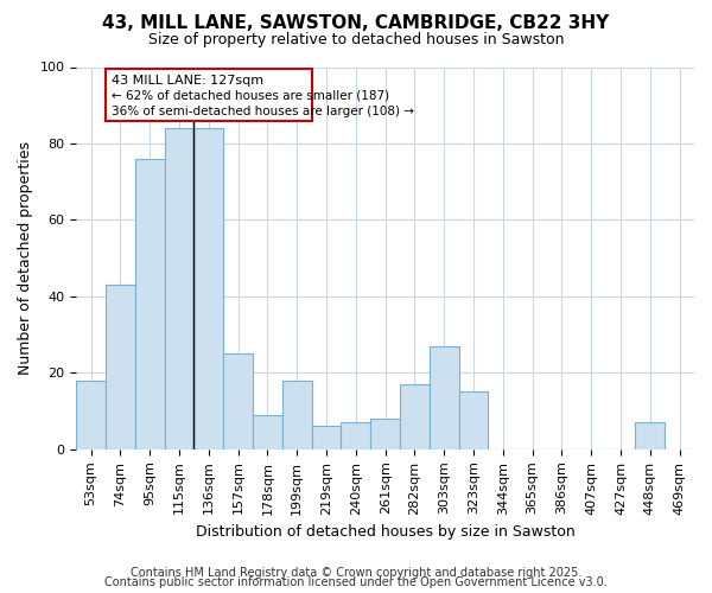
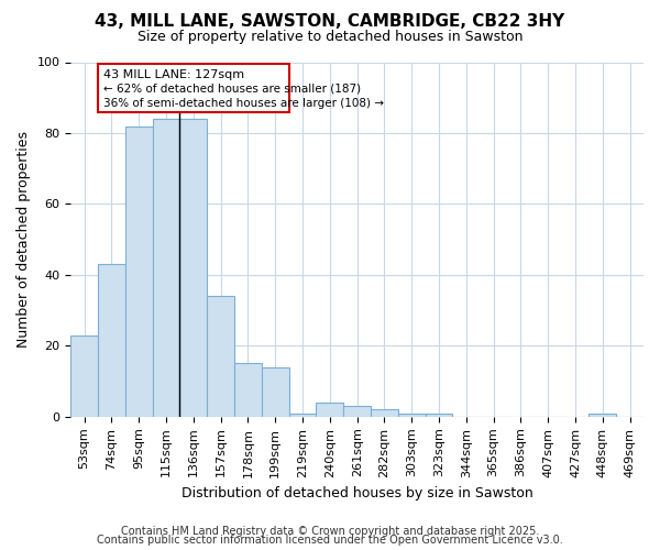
53sqm: 18 -> 23
95sqm: 76 -> 82
157sqm: 25 -> 34
178sqm: 9 -> 15
199sqm: 18 -> 14
219sqm: 6 -> 1
240sqm: 7 -> 4
261sqm: 8 -> 3
282sqm: 17 -> 2
303sqm: 27 -> 1
323sqm: 15 -> 1
448sqm: 7 -> 1
